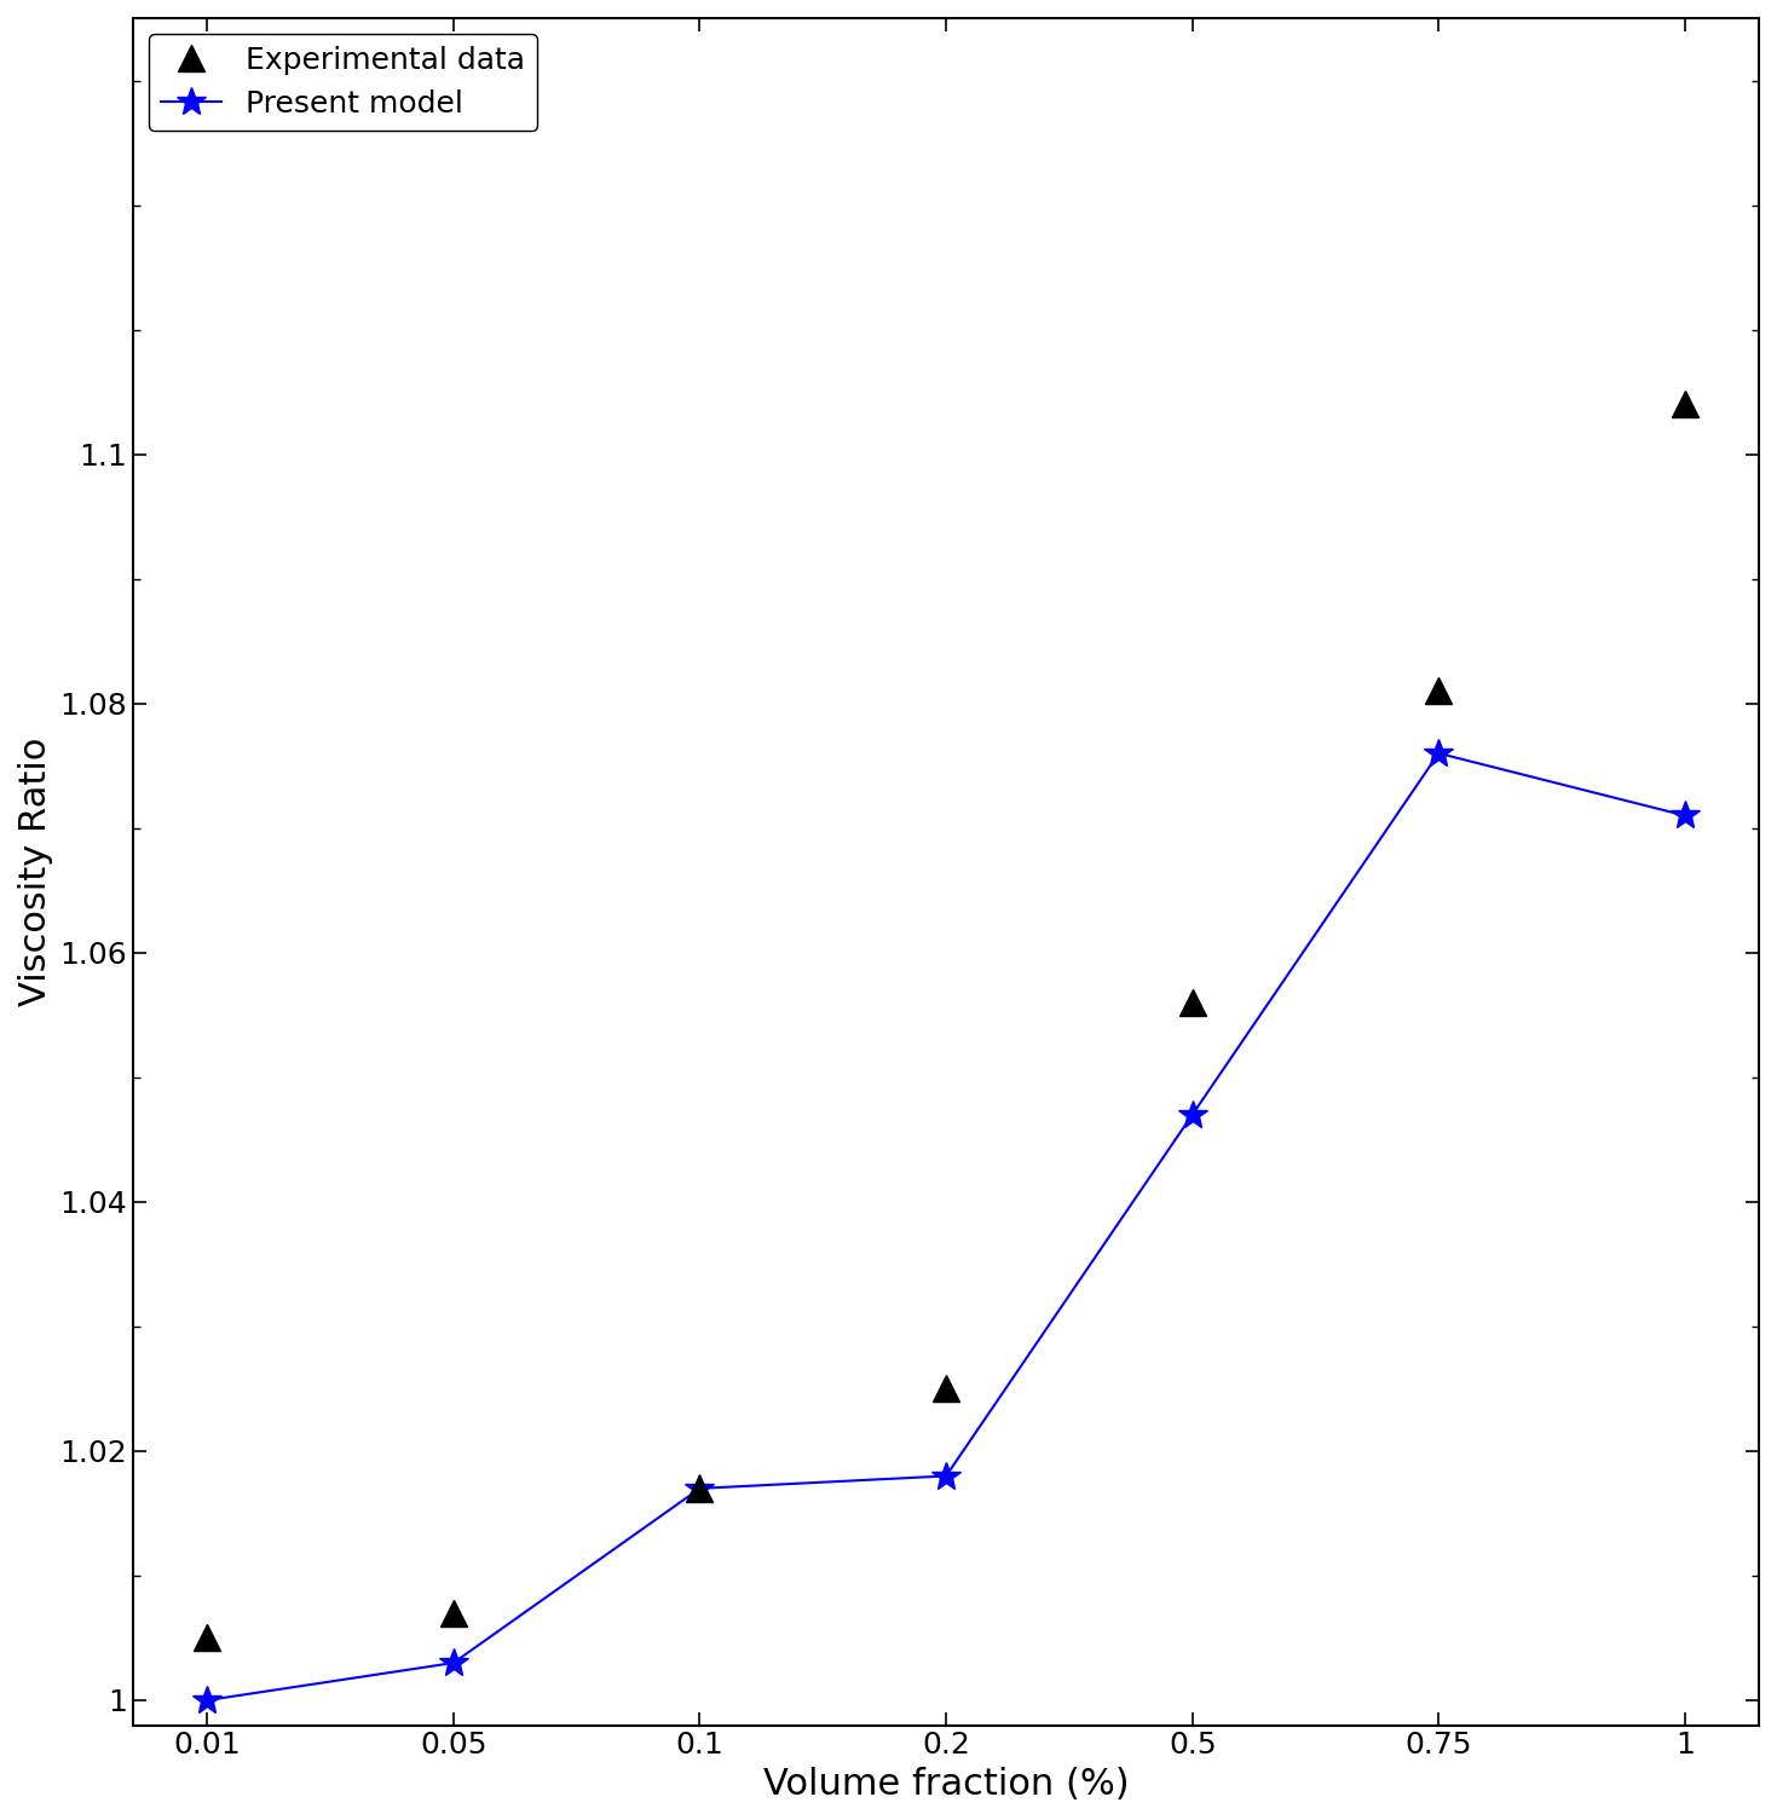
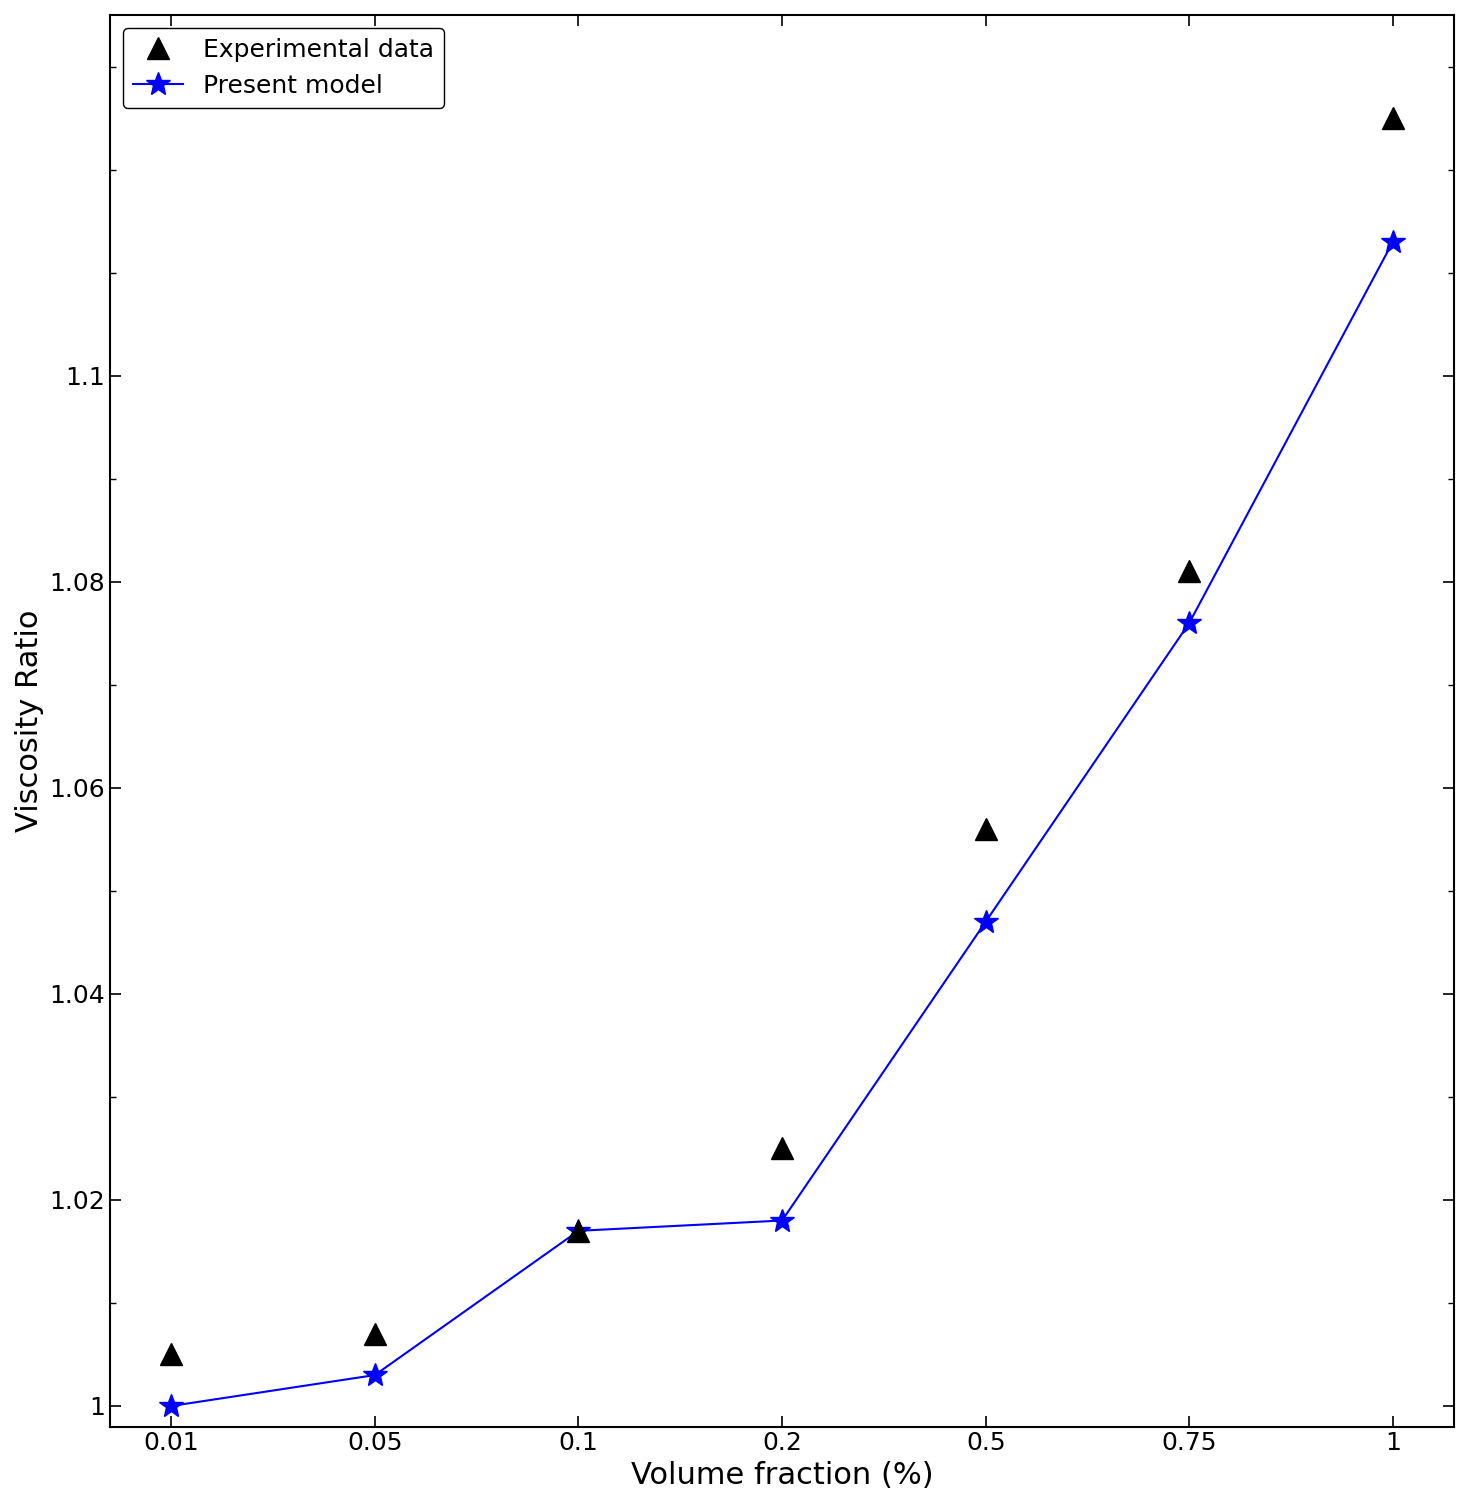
Experimental data/1: 1.104 -> 1.125
Present model/1: 1.071 -> 1.113
